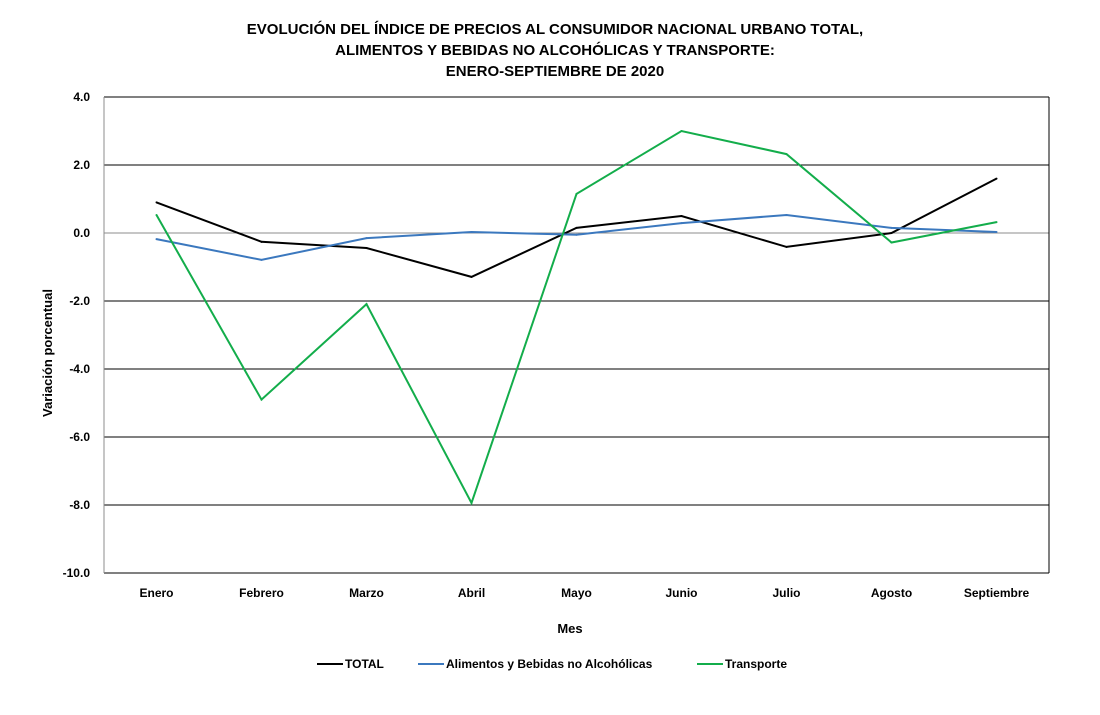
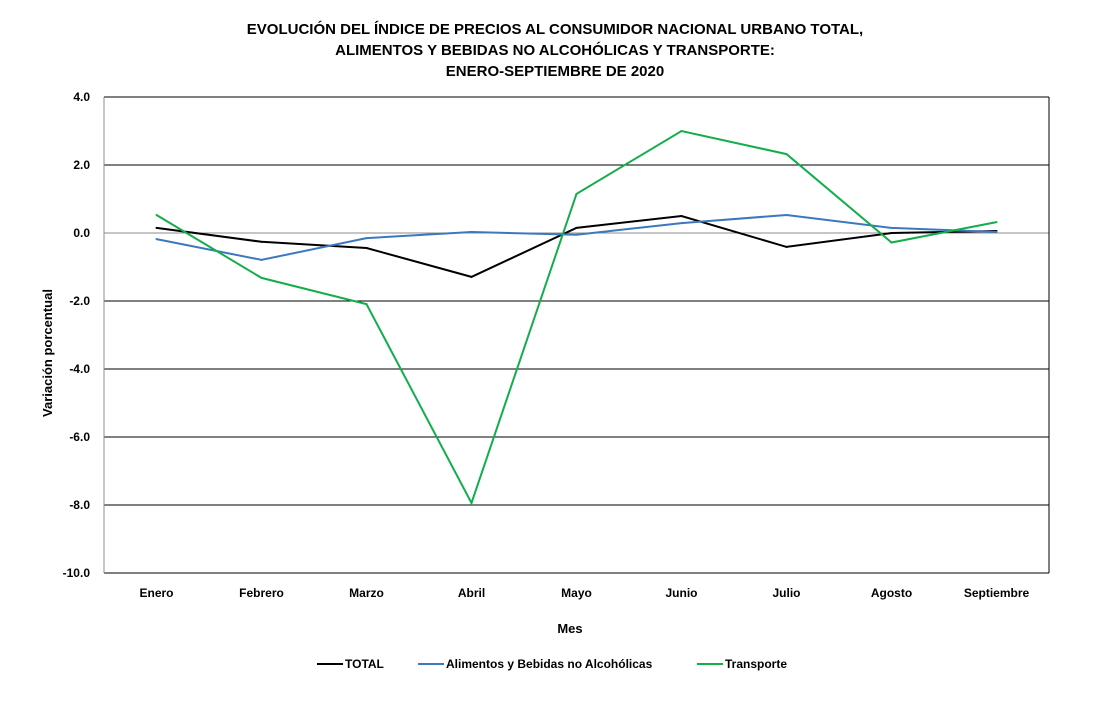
TOTAL/Enero: 0.9 -> 0.1
Transporte/Febrero: -4.9 -> -1.3
TOTAL/Septiembre: 1.6 -> 0.1
